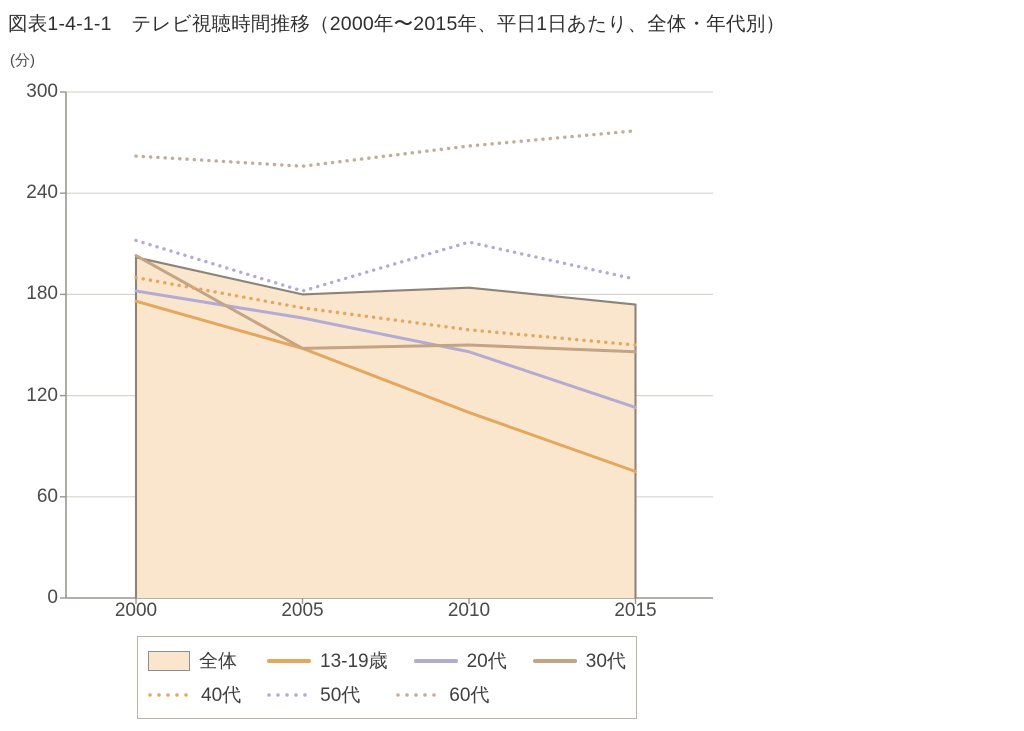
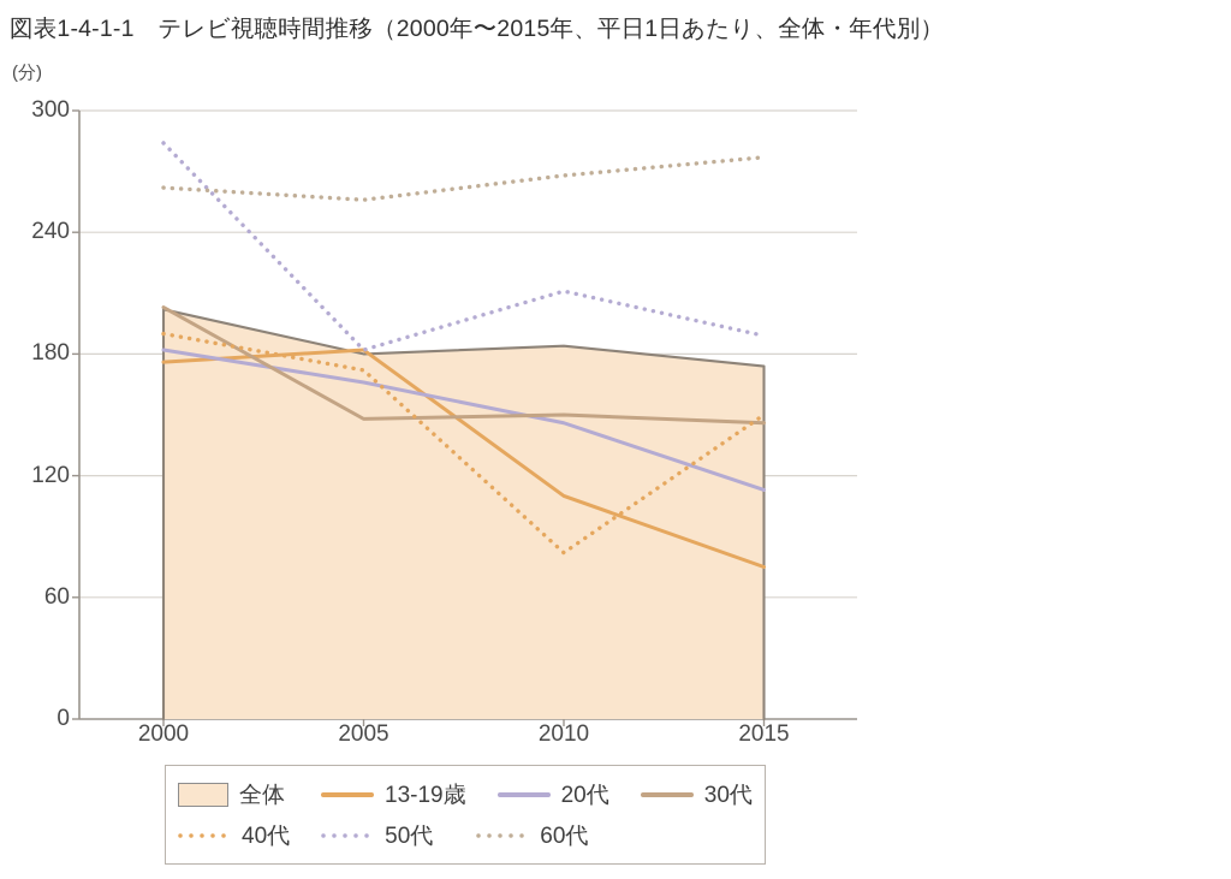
50代/2000: 212 -> 284
13-19歳/2005: 148 -> 182
40代/2010: 159 -> 82
